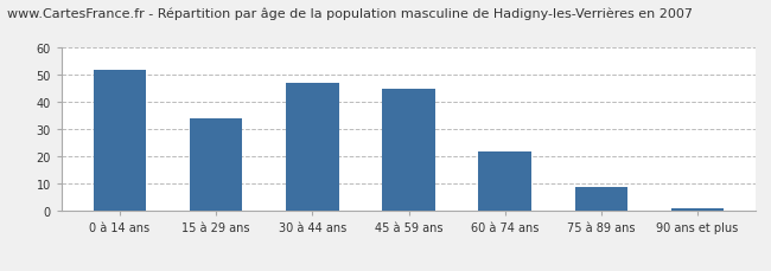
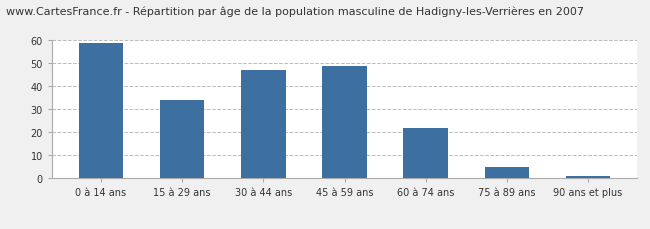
0 à 14 ans: 52 -> 59
45 à 59 ans: 45 -> 49
75 à 89 ans: 9 -> 5
